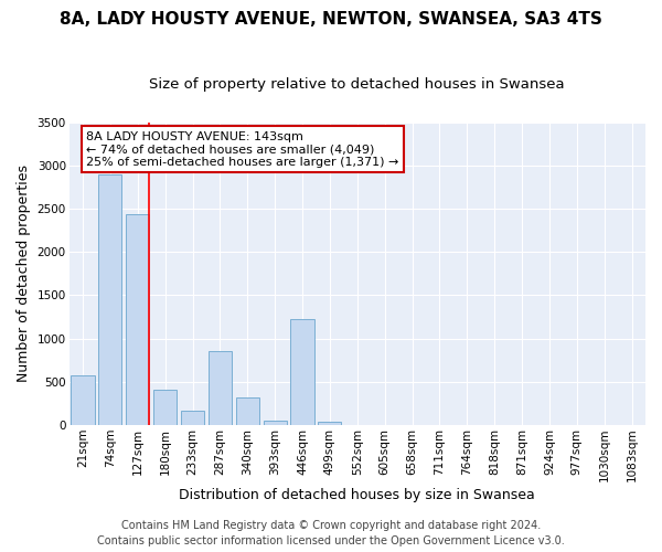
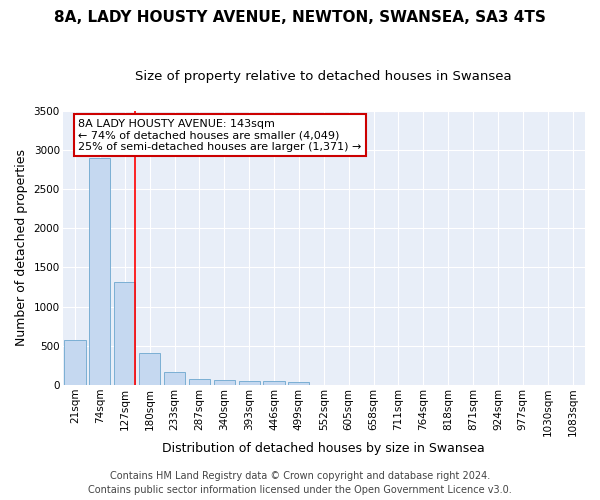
127sqm: 2440 -> 1310
287sqm: 860 -> 80
340sqm: 320 -> 60
446sqm: 1220 -> 50
